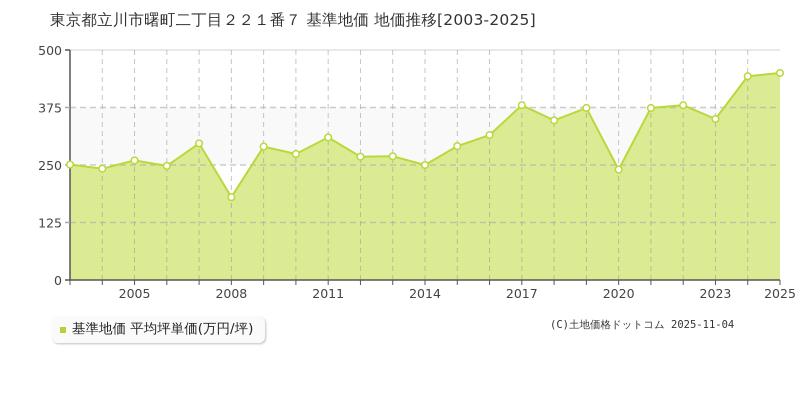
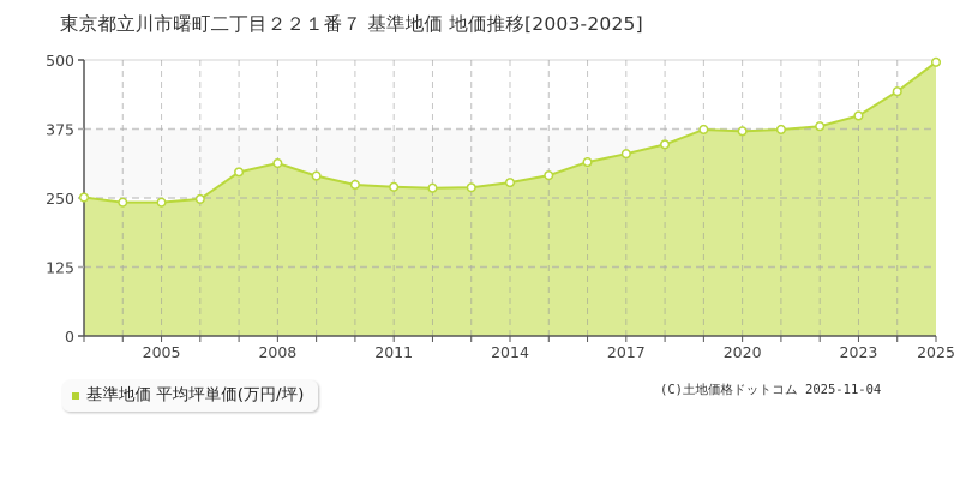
2005: 260 -> 240
2008: 180 -> 310
2011: 310 -> 270
2014: 250 -> 280
2017: 380 -> 330
2020: 240 -> 370
2023: 350 -> 400
2025: 450 -> 500
